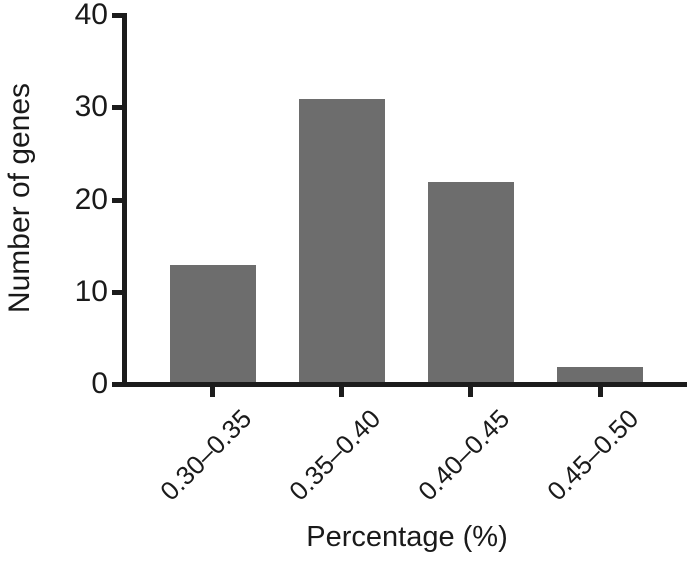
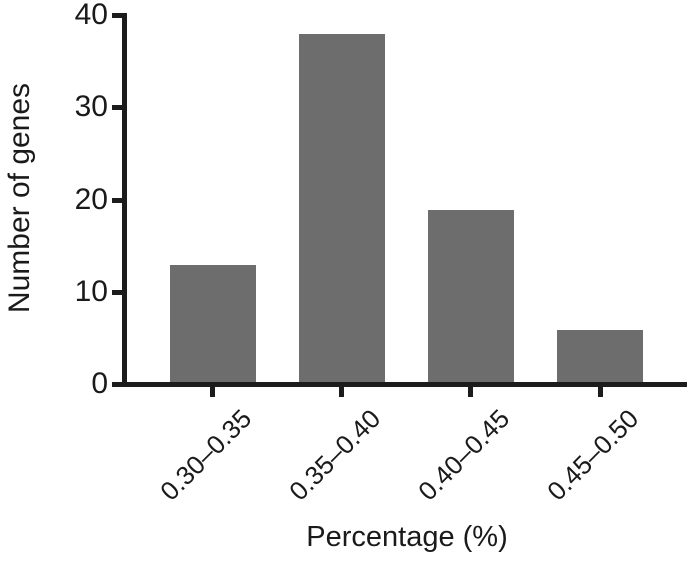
0.35–0.40: 31 -> 38
0.40–0.45: 22 -> 19
0.45–0.50: 2 -> 6
